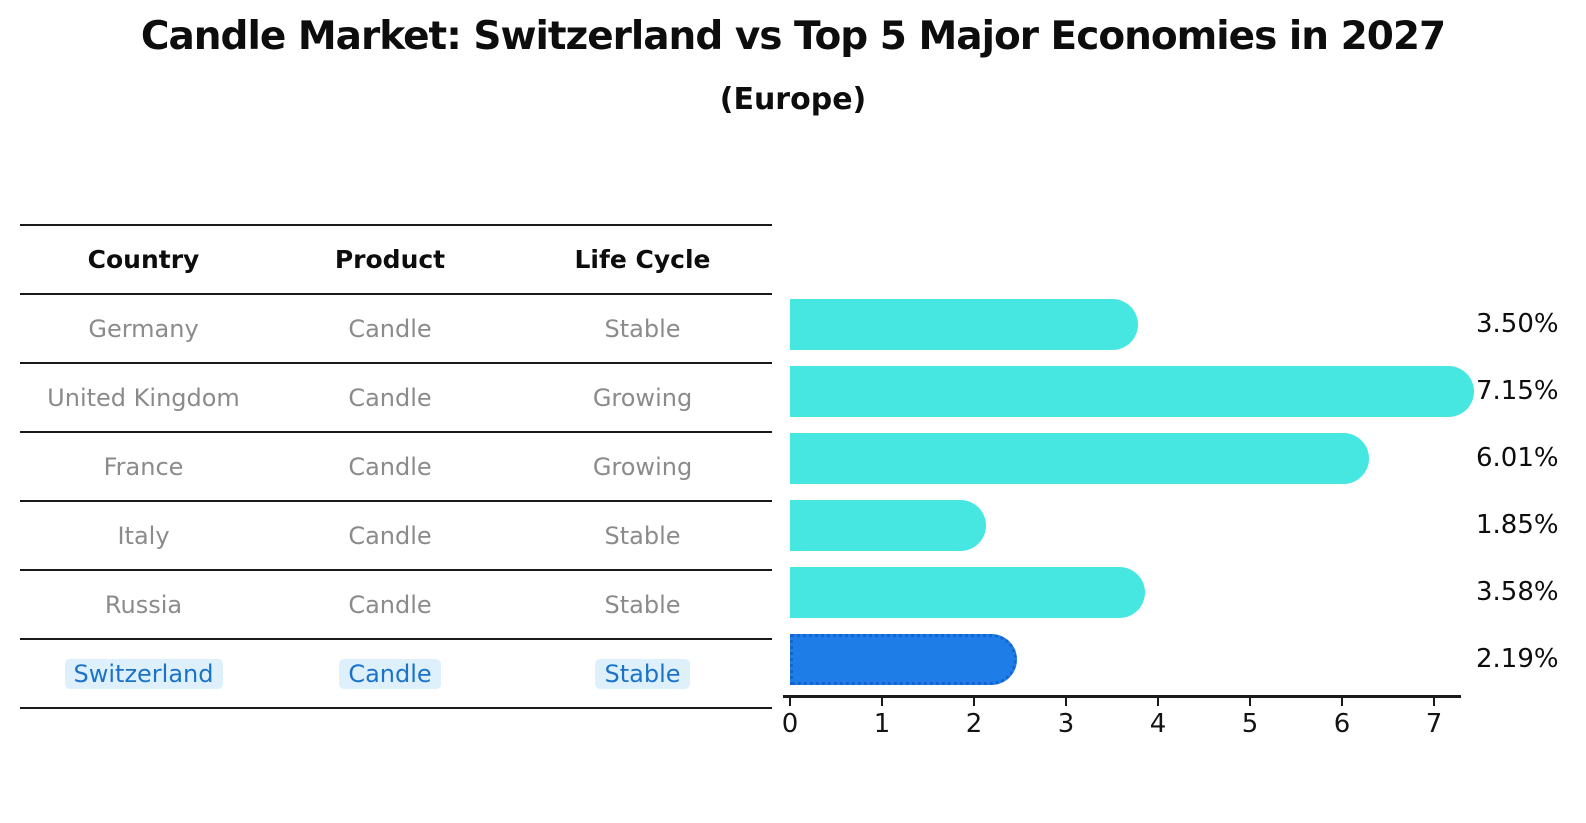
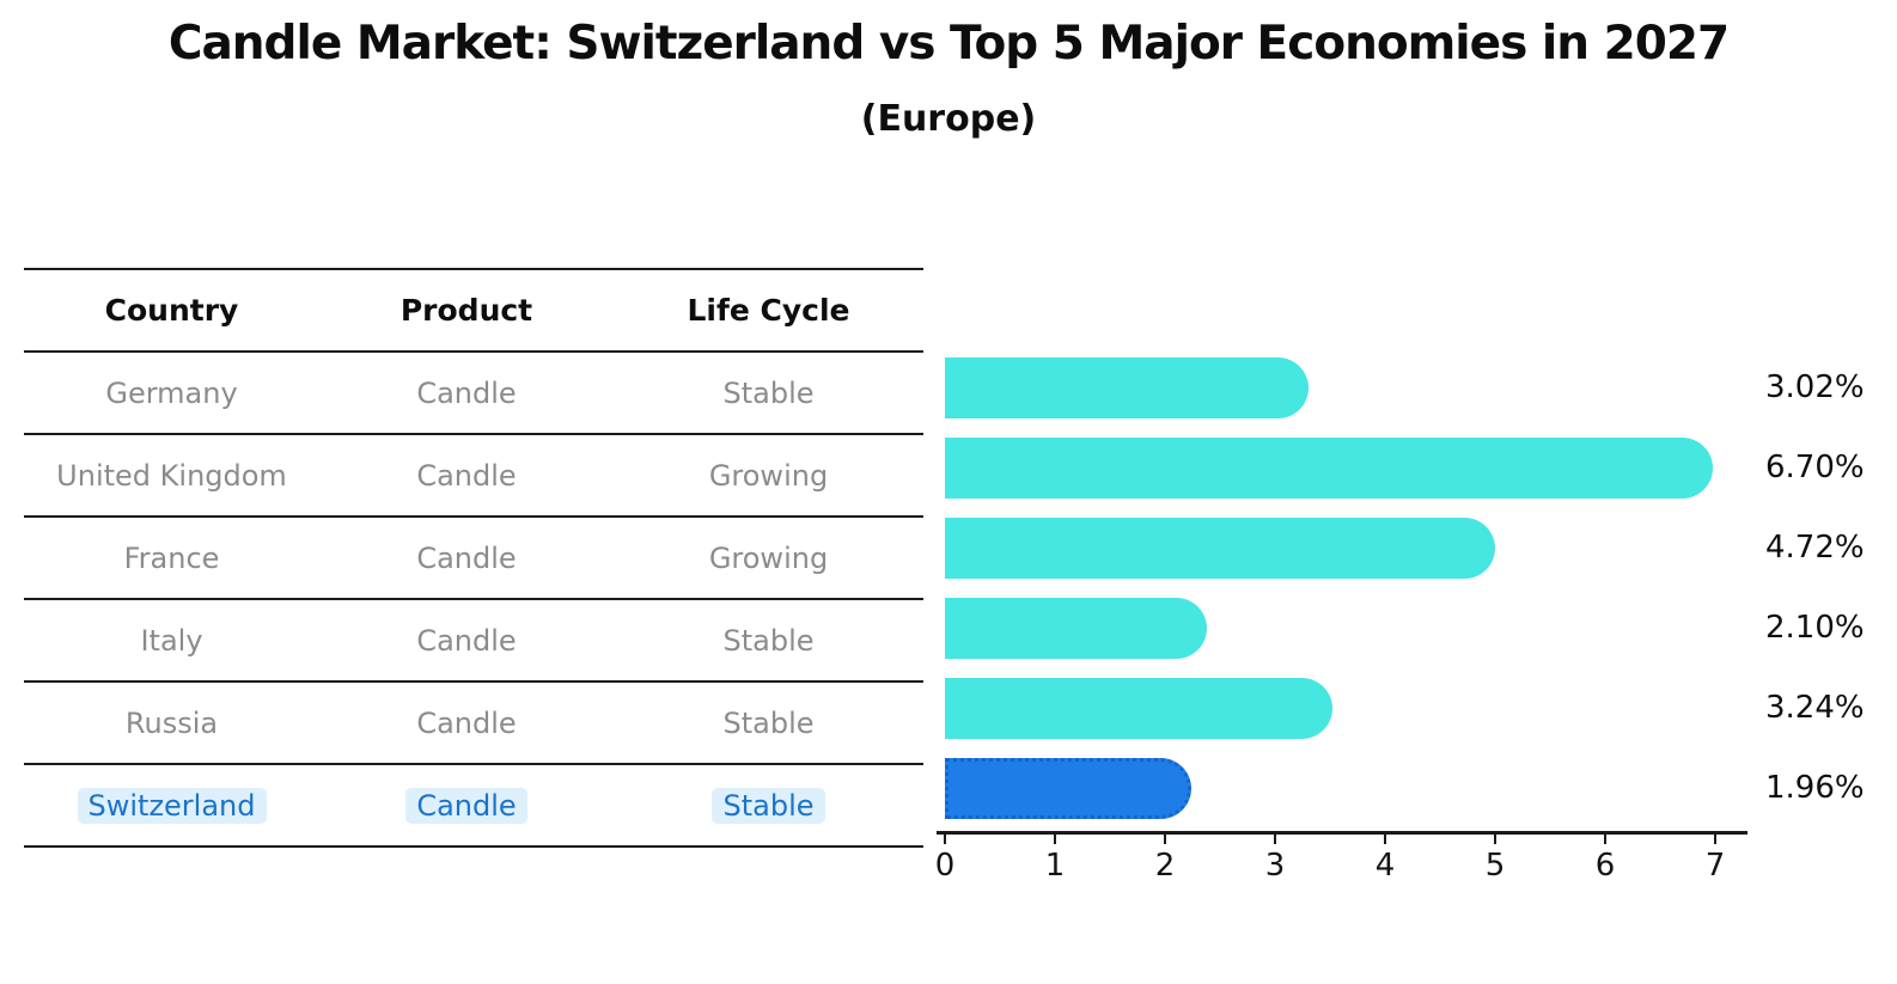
Germany: 3.50% -> 3.02%
United Kingdom: 7.15% -> 6.70%
France: 6.01% -> 4.72%
Italy: 1.85% -> 2.10%
Russia: 3.58% -> 3.24%
Switzerland: 2.19% -> 1.96%
